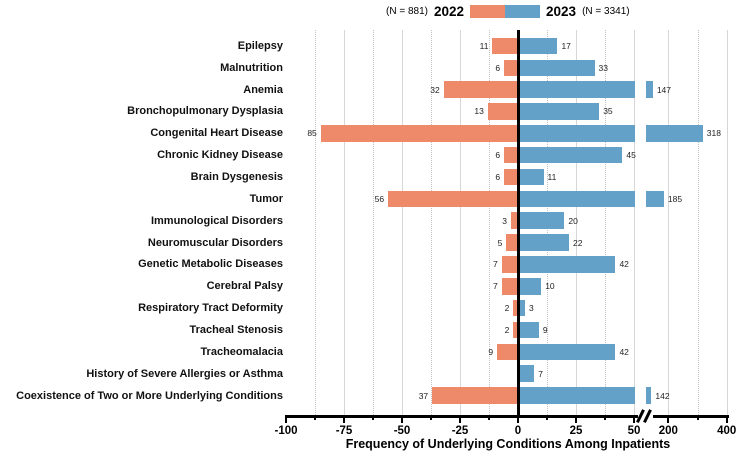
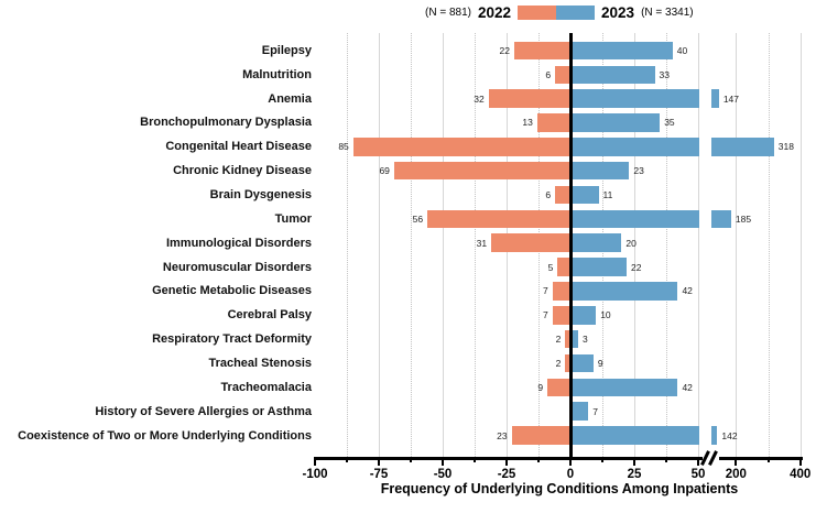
2022/Epilepsy: 11 -> 22
2023/Epilepsy: 17 -> 40
2022/Chronic Kidney Disease: 6 -> 69
2023/Chronic Kidney Disease: 45 -> 23
2022/Immunological Disorders: 3 -> 31
2022/Coexistence of Two or More Underlying Conditions: 37 -> 23
